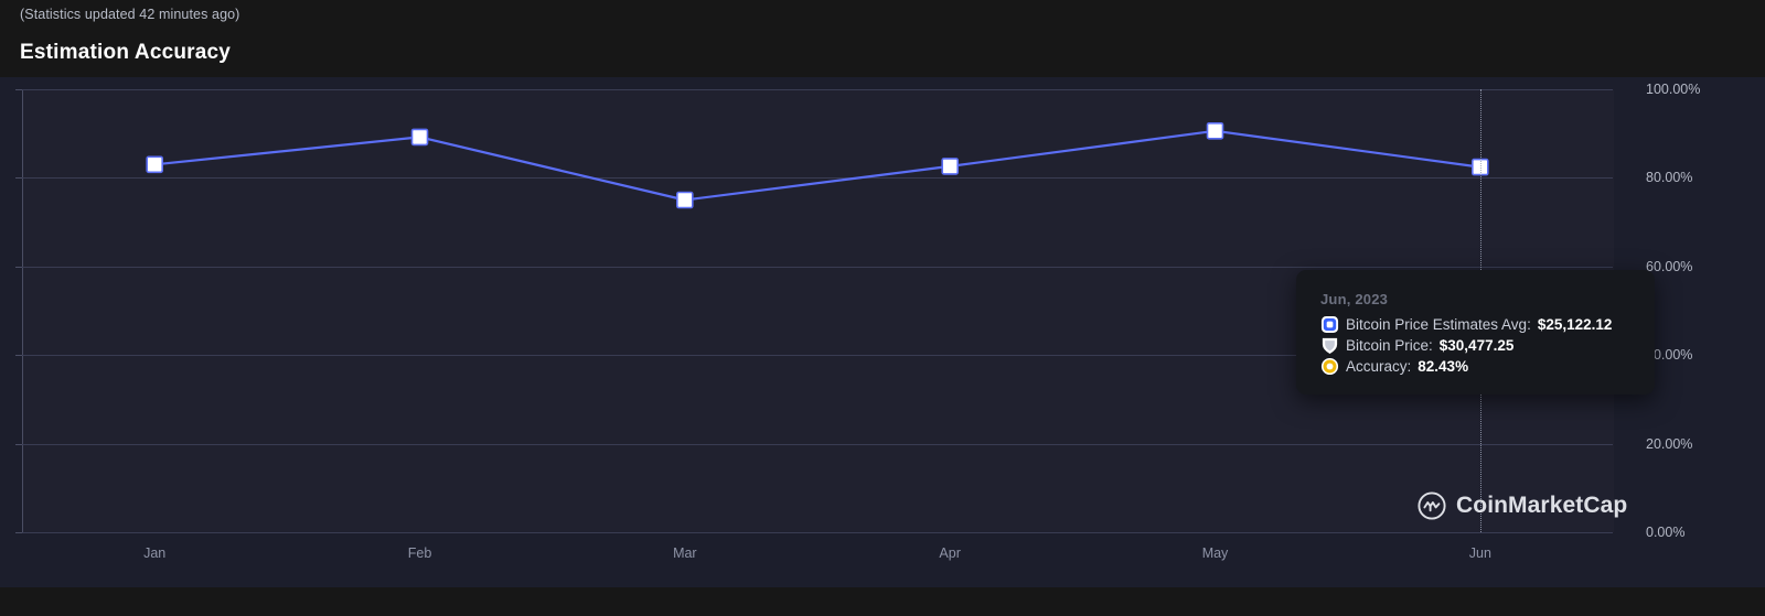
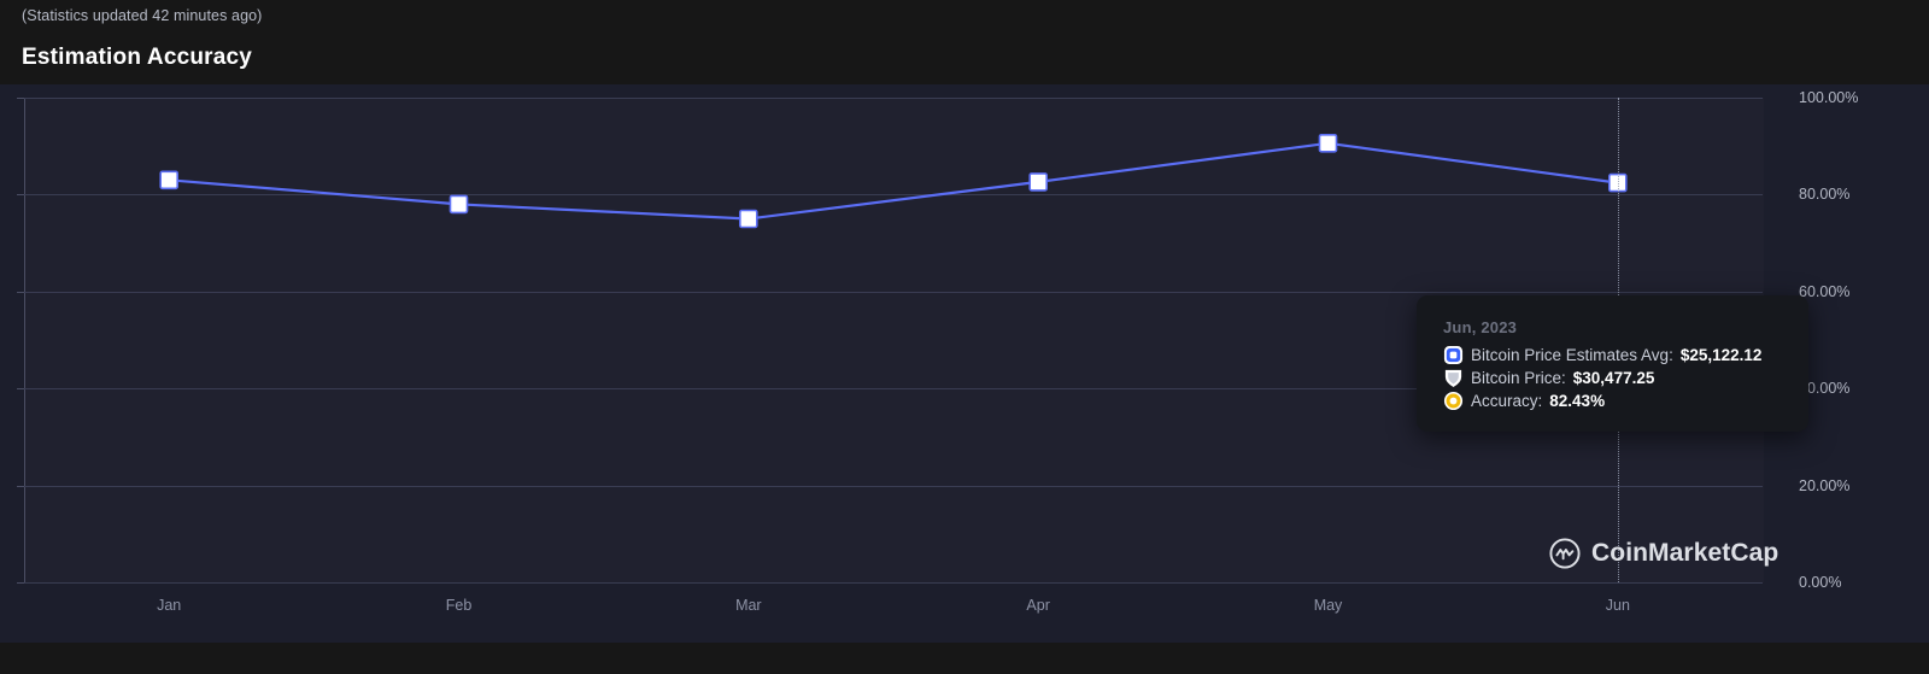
Feb: 89% -> 78%
